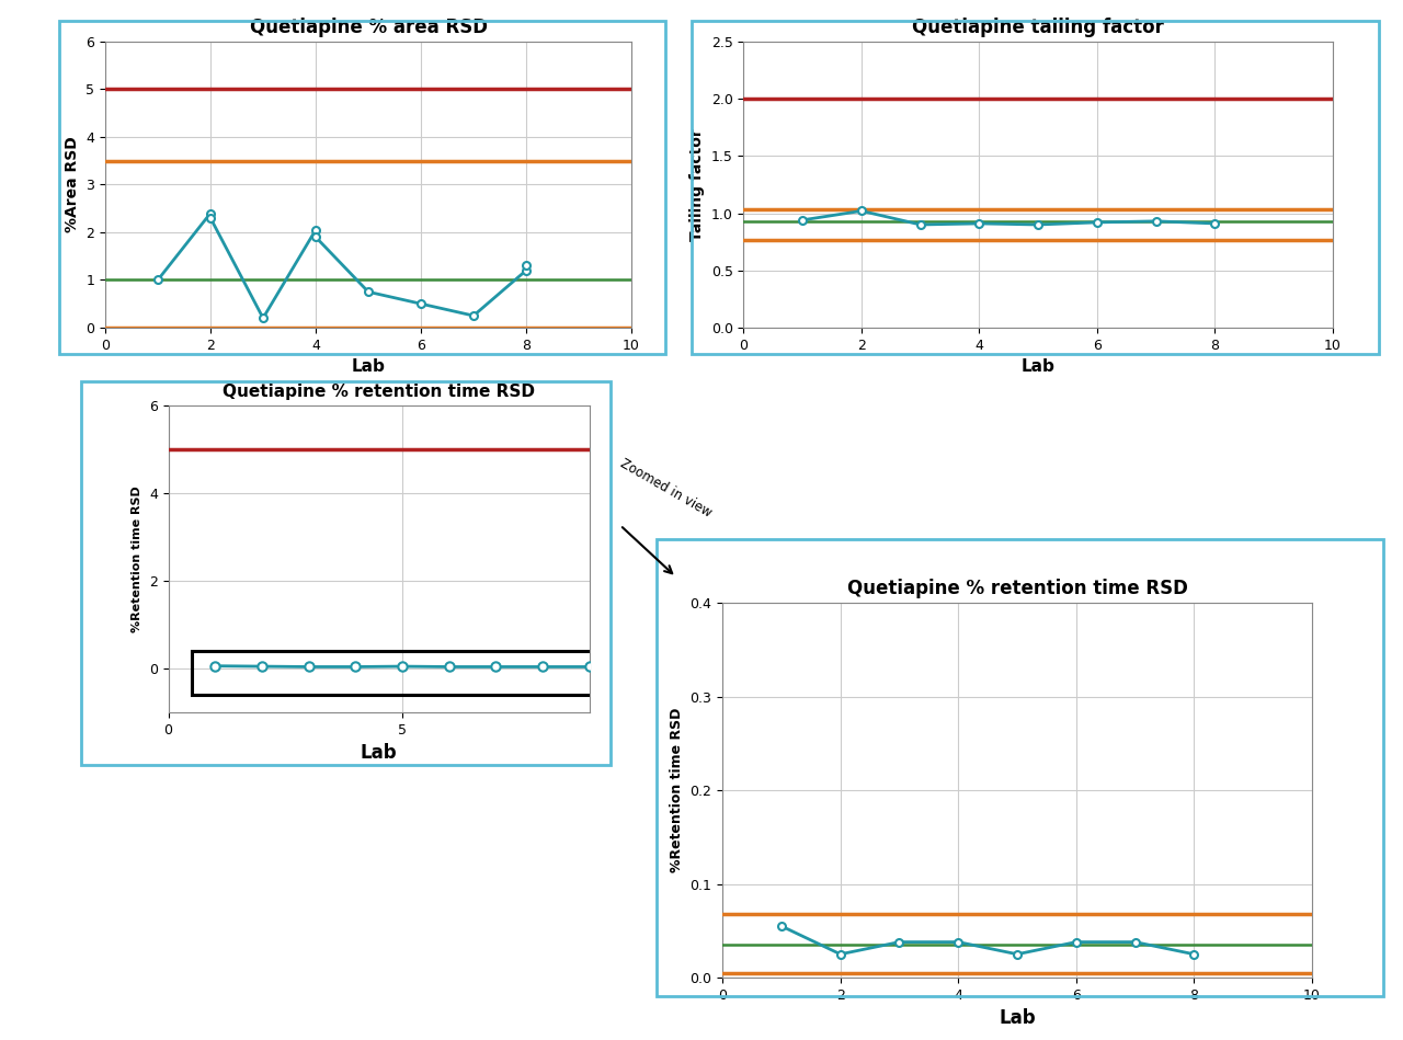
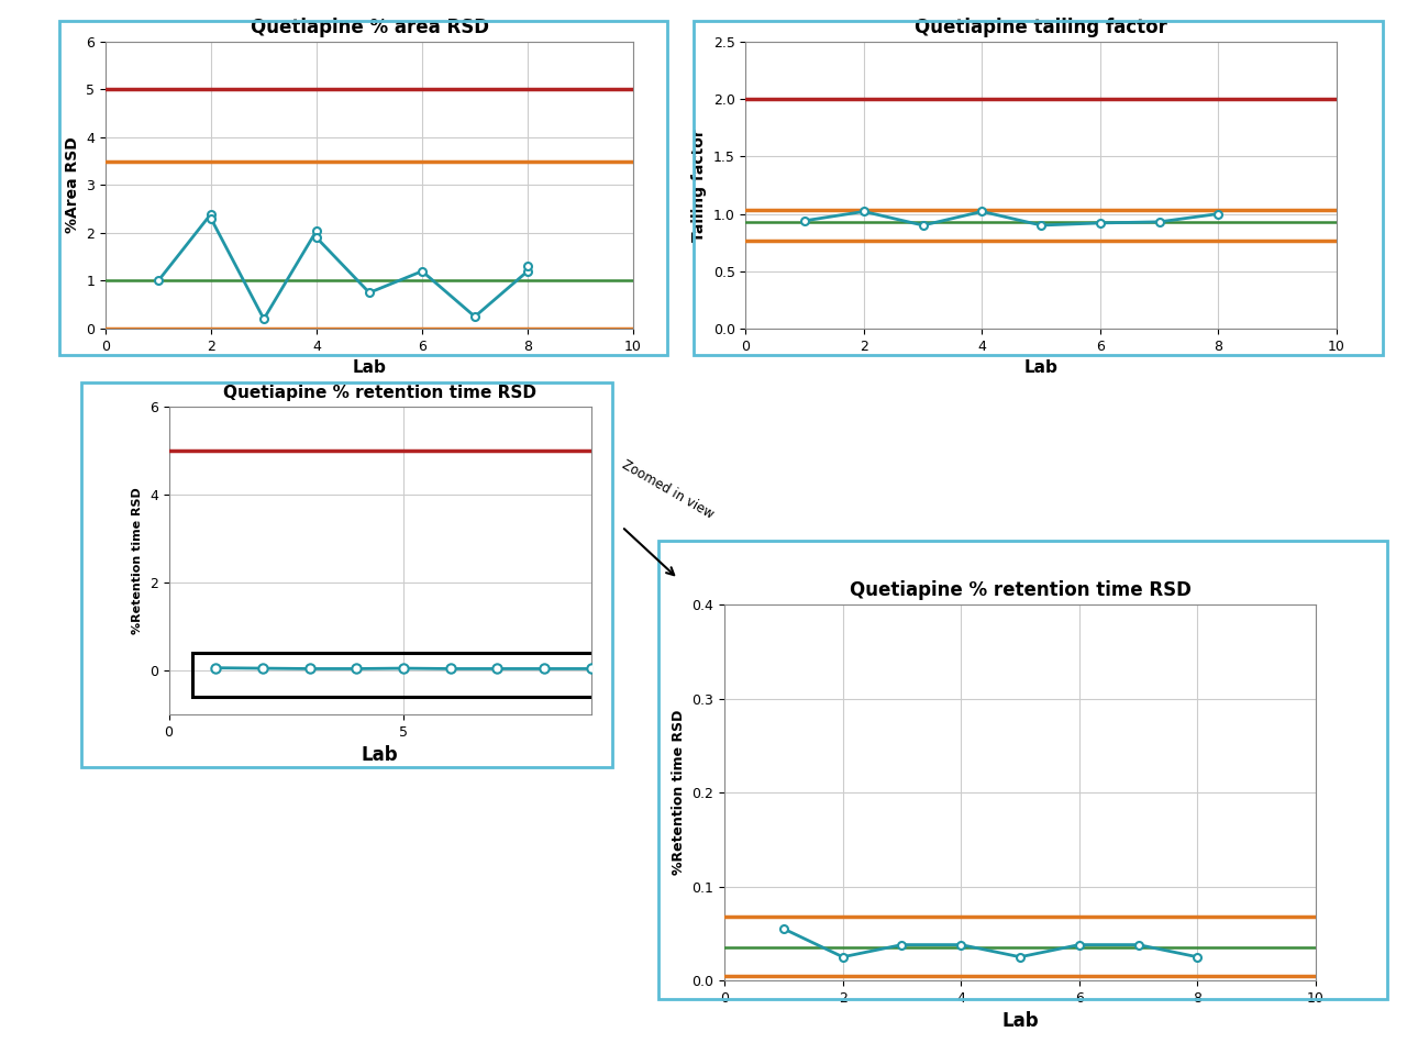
Quetiapine % area RSD/6: 0.50 -> 1.20
Quetiapine tailing factor/4: 0.91 -> 1.02
Quetiapine tailing factor/8: 0.91 -> 1.00
